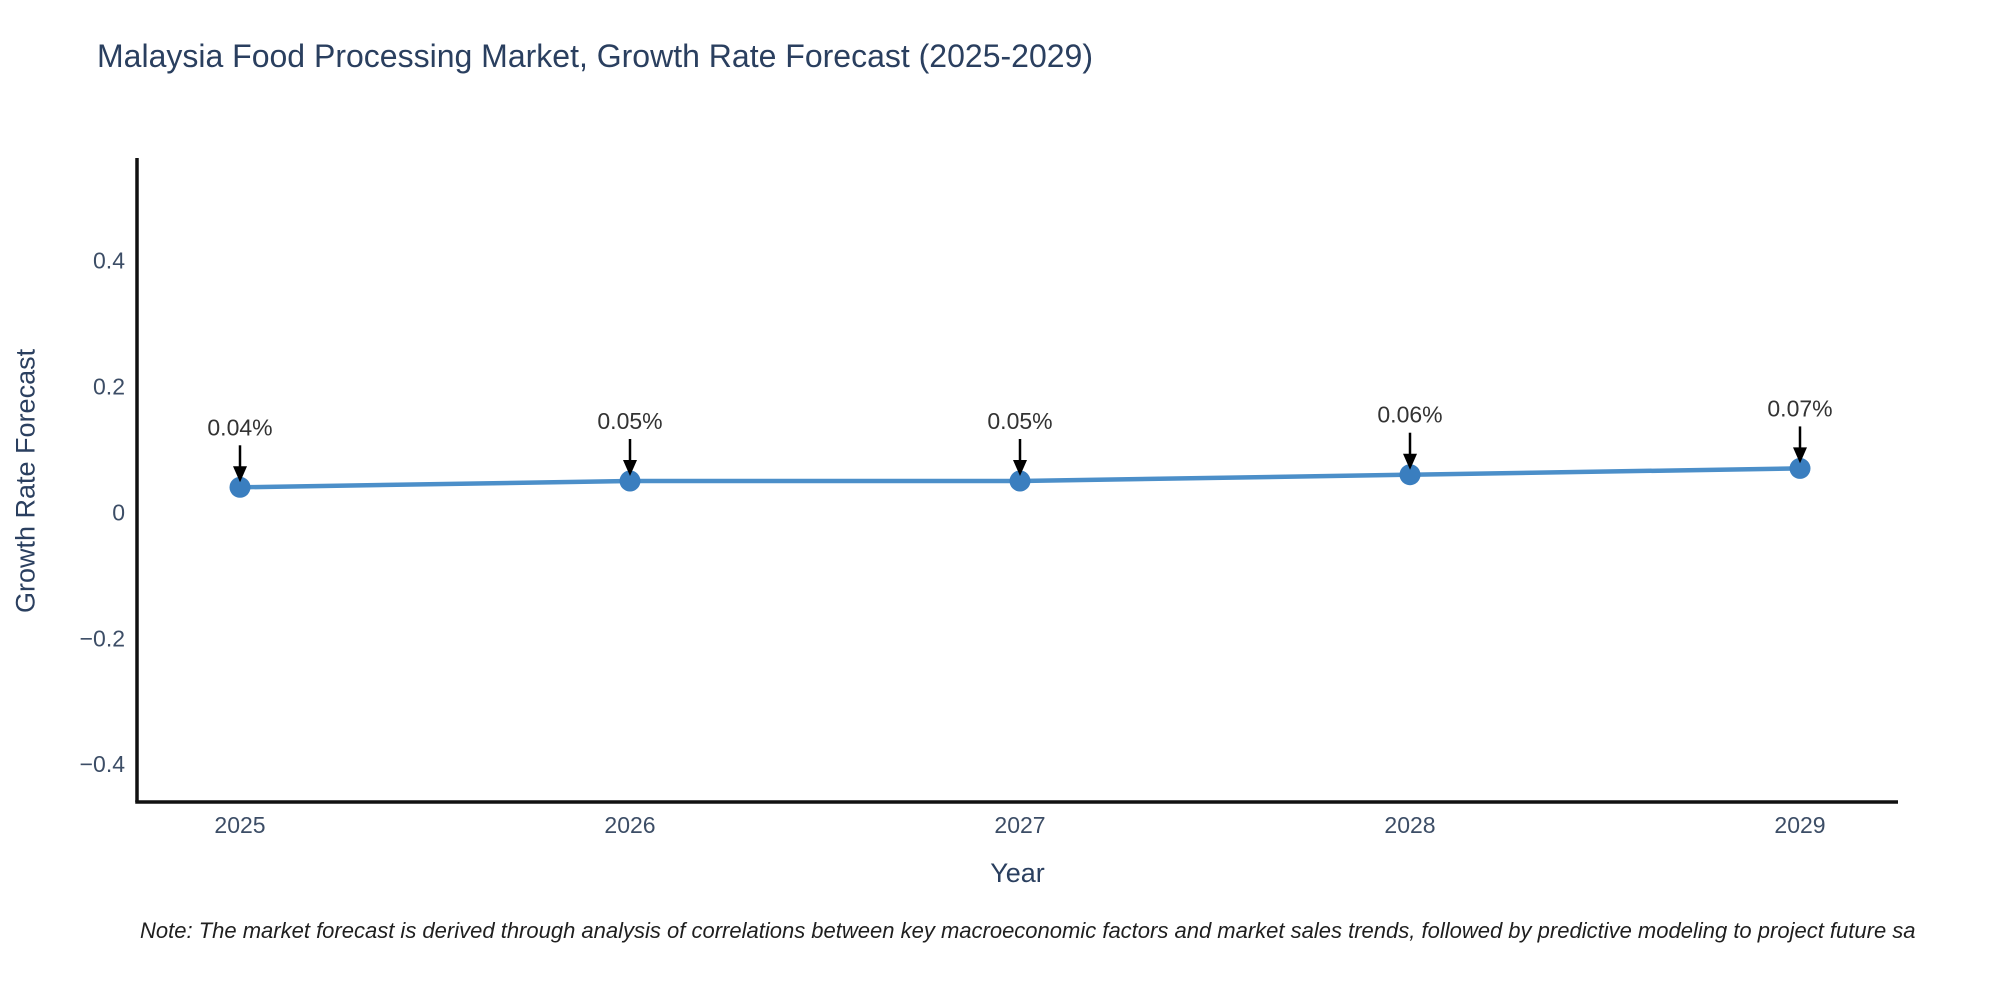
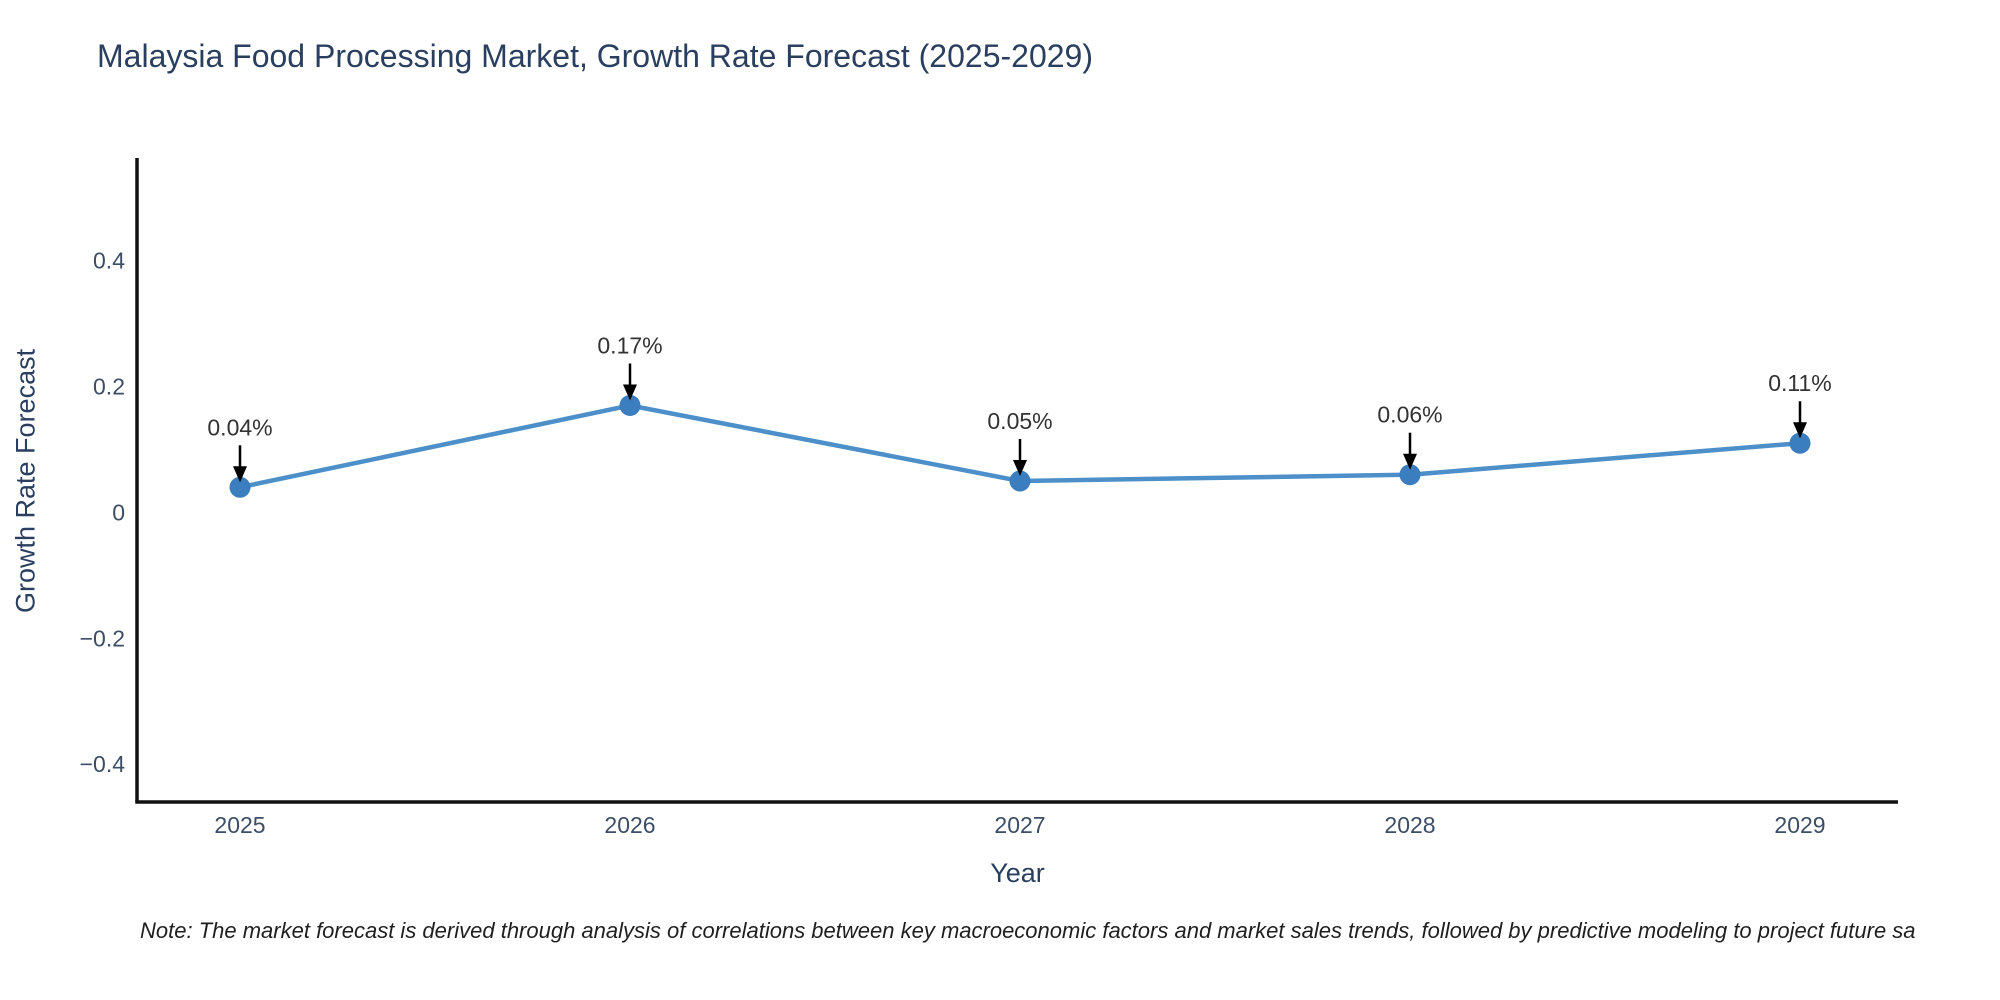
2026: 0.05% -> 0.17%
2029: 0.07% -> 0.11%
